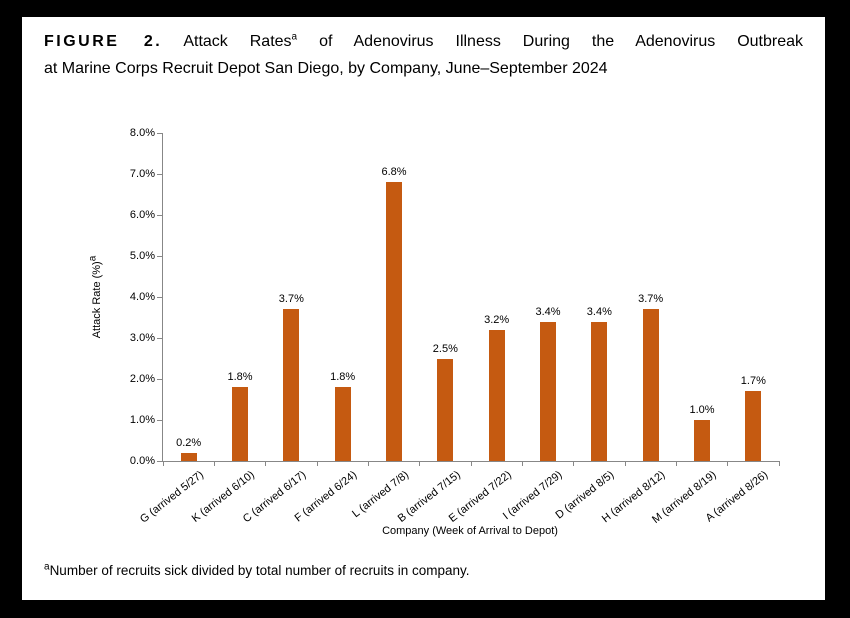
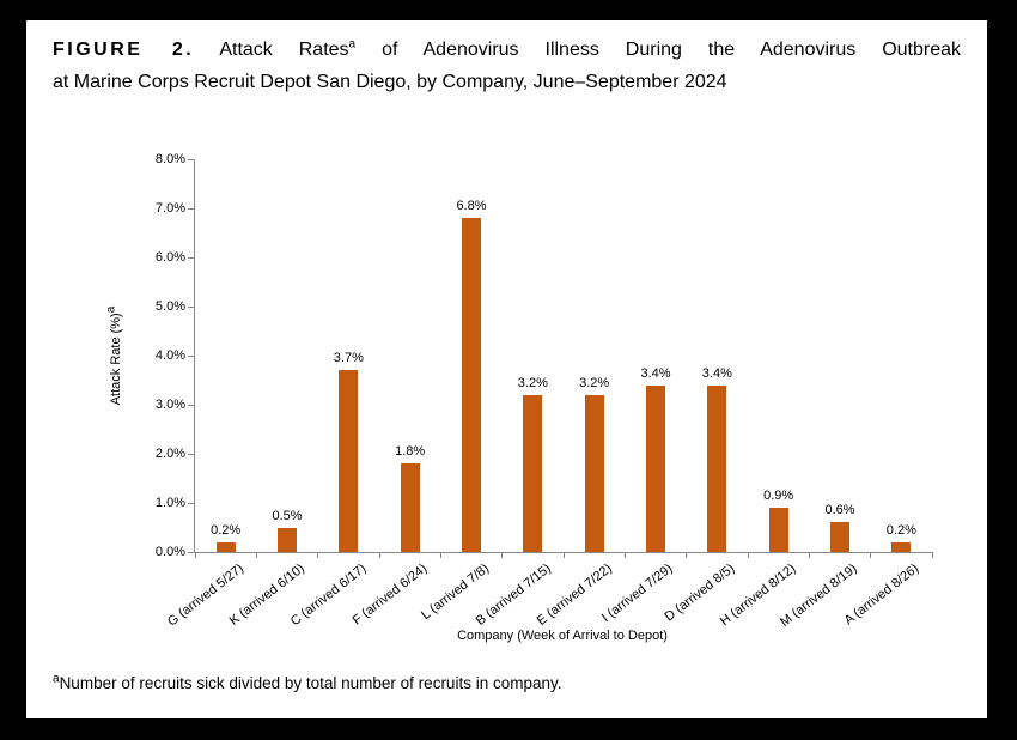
K (arrived 6/10): 1.8% -> 0.5%
B (arrived 7/15): 2.5% -> 3.2%
H (arrived 8/12): 3.7% -> 0.9%
M (arrived 8/19): 1.0% -> 0.6%
A (arrived 8/26): 1.7% -> 0.2%
